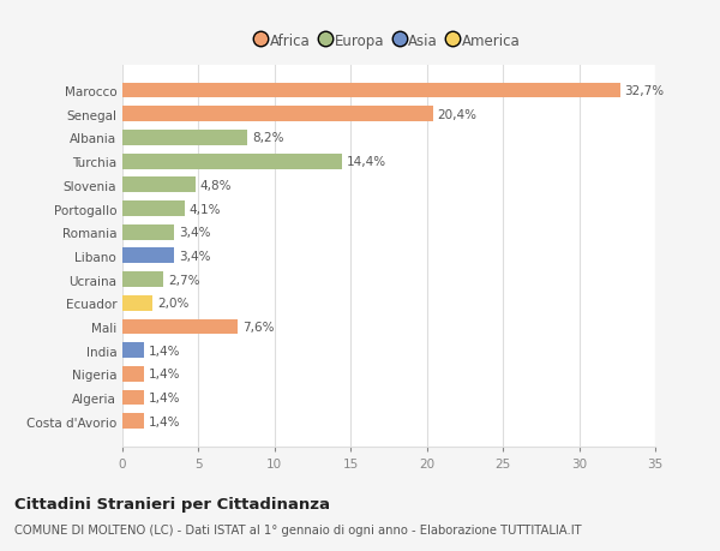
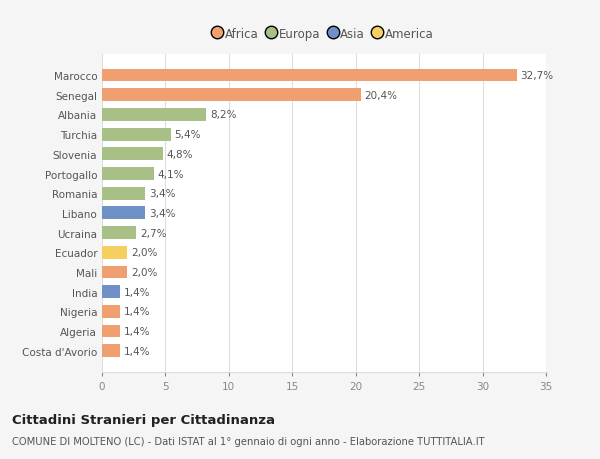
Turchia: 14,4% -> 5,4%
Mali: 7,6% -> 2,0%
